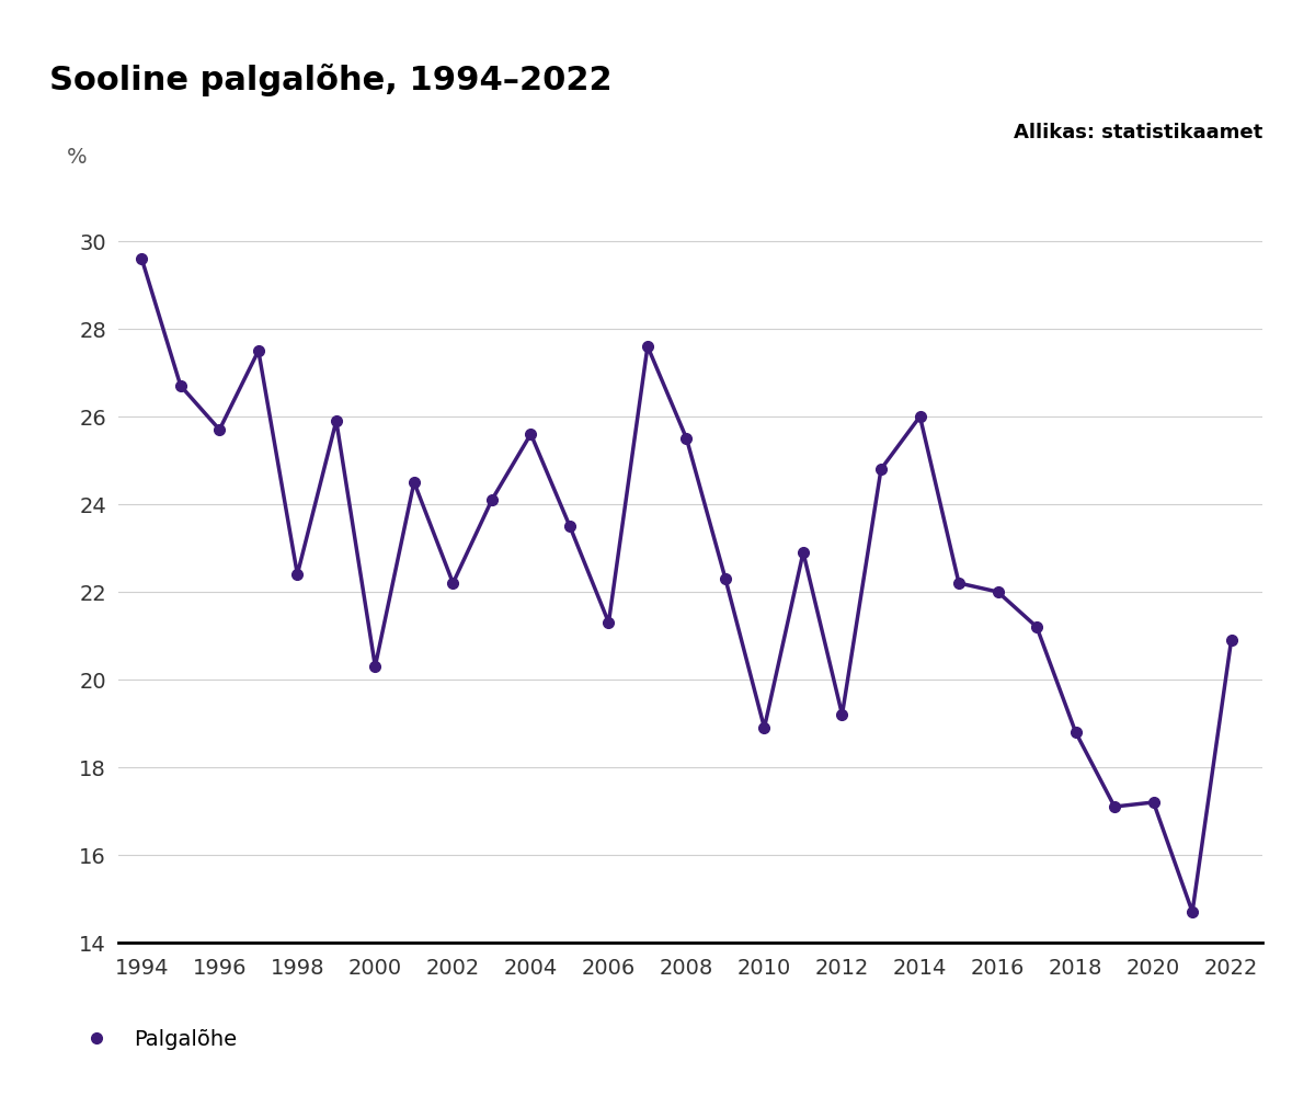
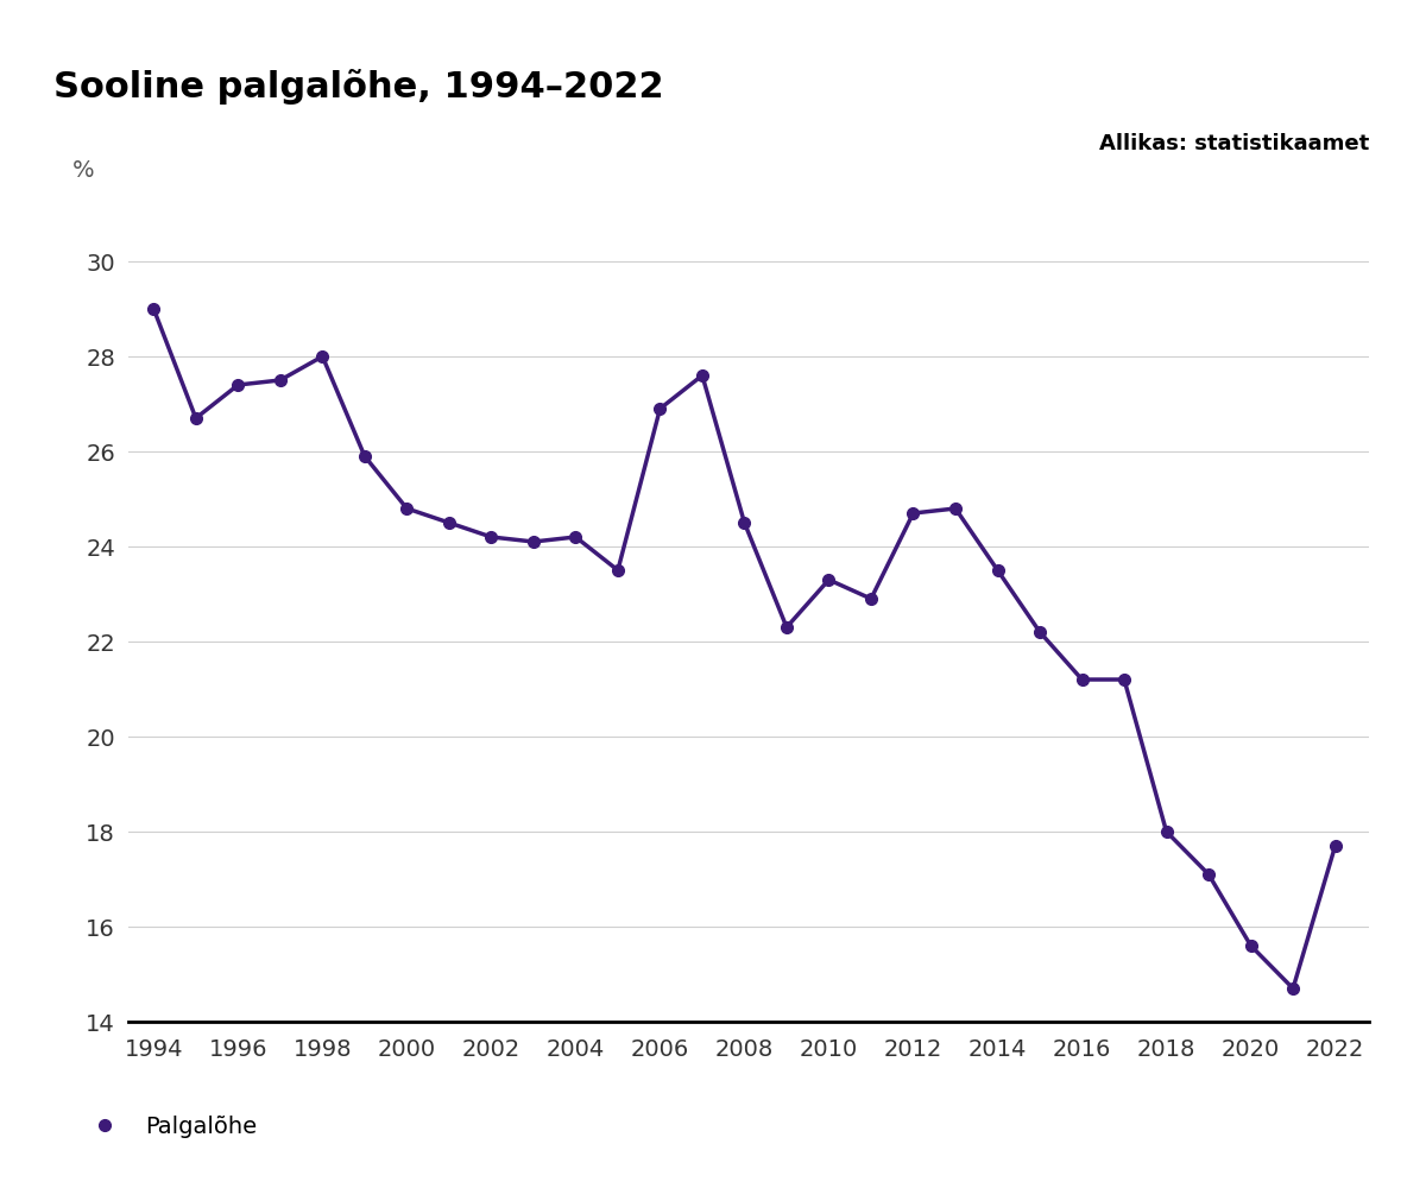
1994: 29.6 -> 29.0
1996: 25.7 -> 27.4
1998: 22.4 -> 28.0
2000: 20.3 -> 24.8
2002: 22.2 -> 24.2
2004: 25.6 -> 24.2
2006: 21.3 -> 26.9
2008: 25.5 -> 24.5
2010: 18.9 -> 23.3
2012: 19.2 -> 24.7
2014: 26.0 -> 23.5
2016: 22.0 -> 21.2
2018: 18.8 -> 18.0
2020: 17.2 -> 15.6
2022: 20.9 -> 17.7
